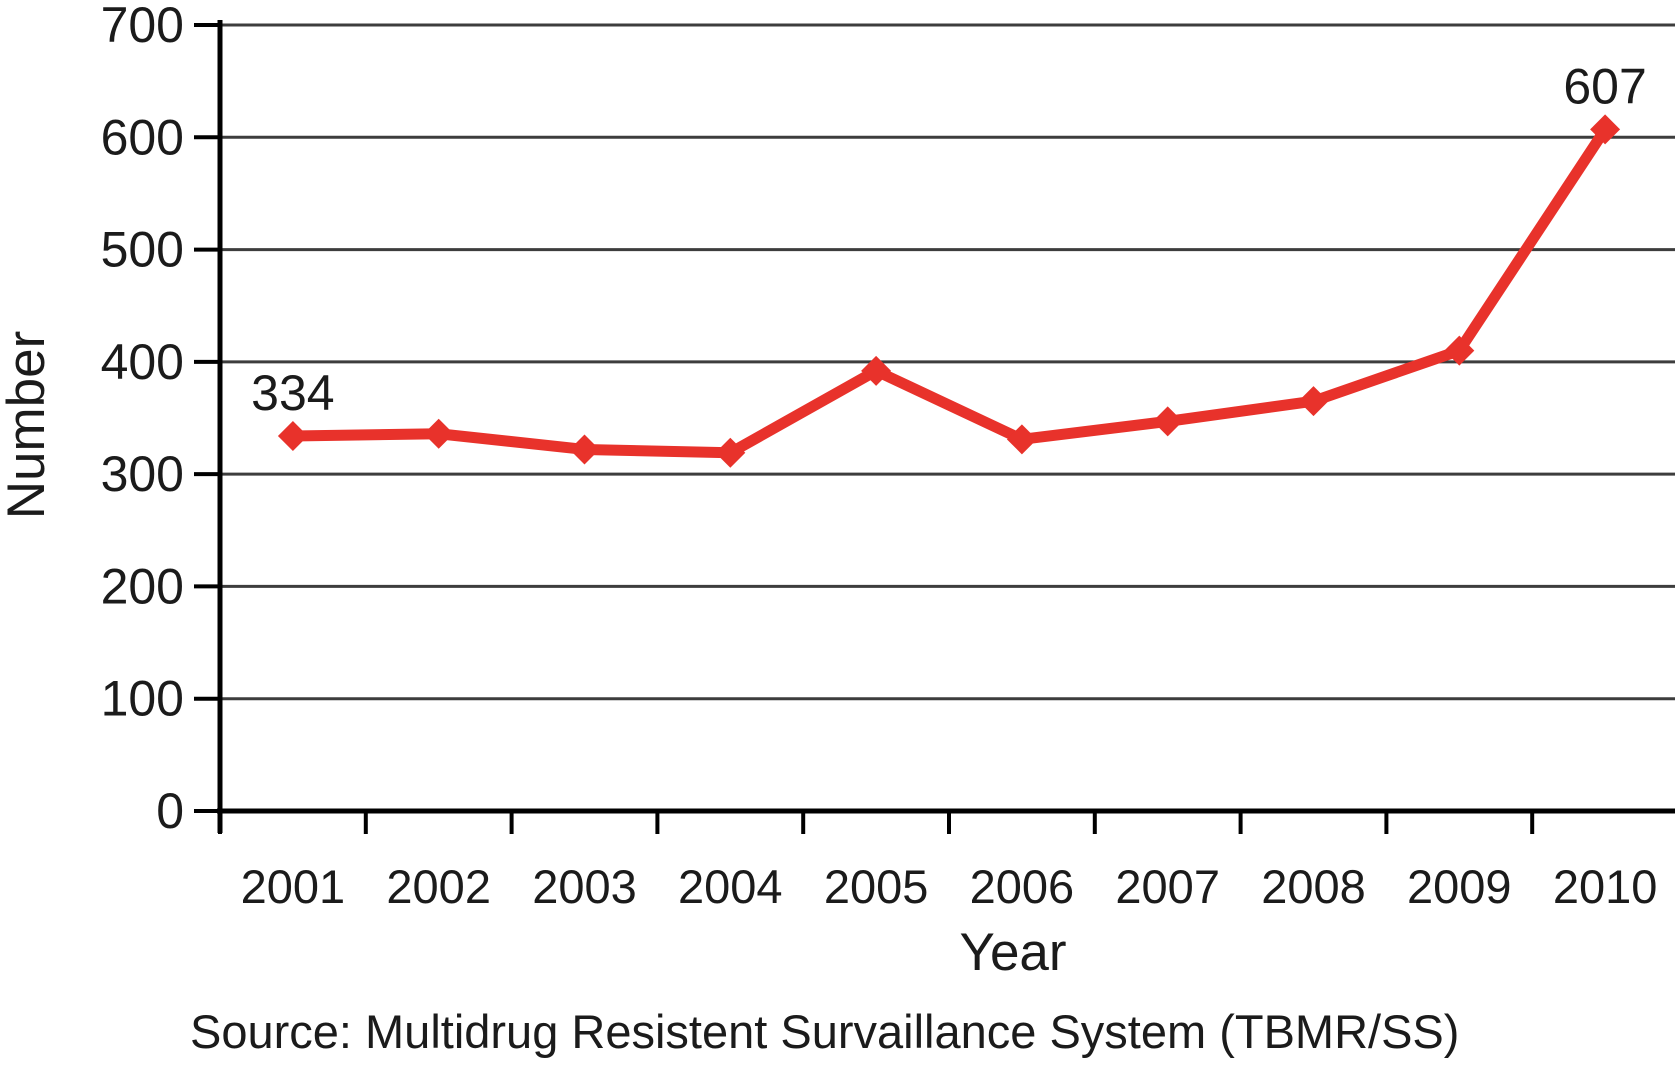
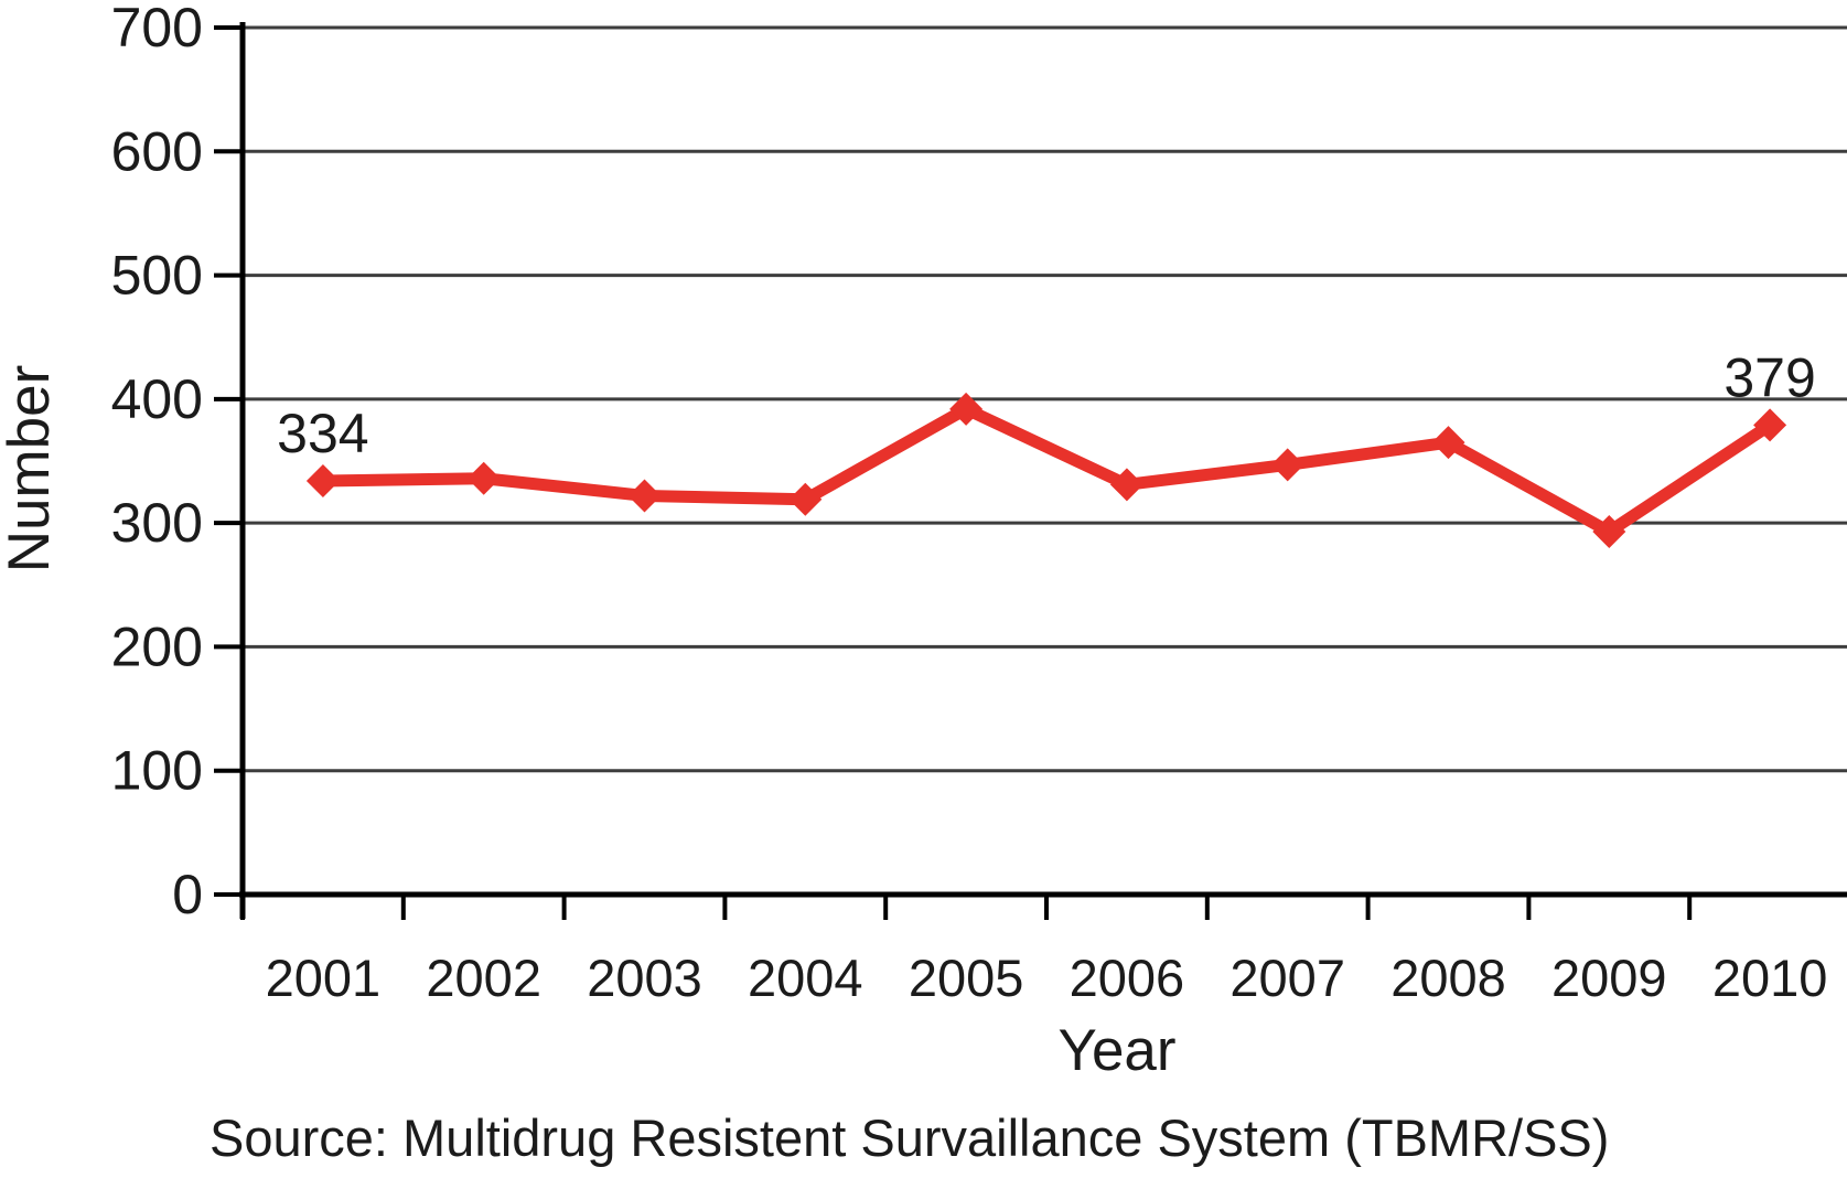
2009: 410 -> 293
2010: 607 -> 379
